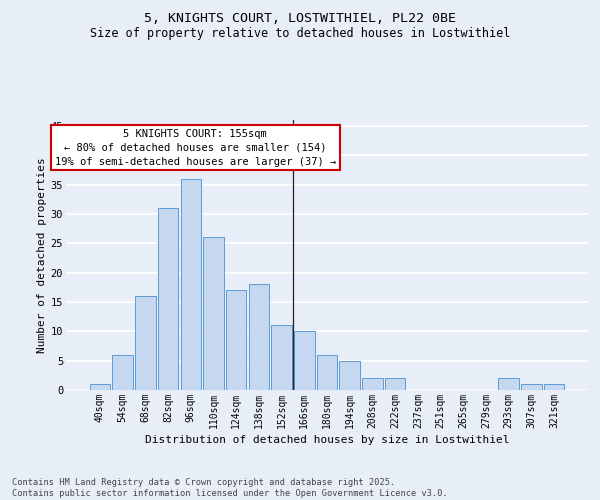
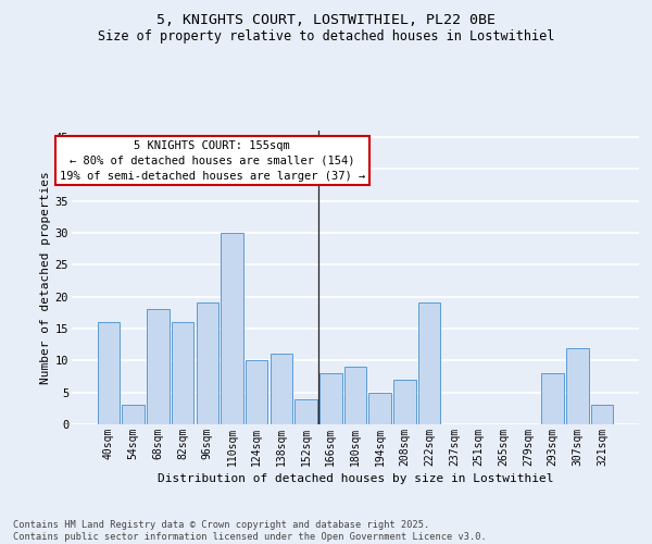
40sqm: 1 -> 16
54sqm: 6 -> 3
68sqm: 16 -> 18
82sqm: 31 -> 16
96sqm: 36 -> 19
110sqm: 26 -> 30
124sqm: 17 -> 10
138sqm: 18 -> 11
152sqm: 11 -> 4
166sqm: 10 -> 8
180sqm: 6 -> 9
208sqm: 2 -> 7
222sqm: 2 -> 19
293sqm: 2 -> 8
307sqm: 1 -> 12
321sqm: 1 -> 3
